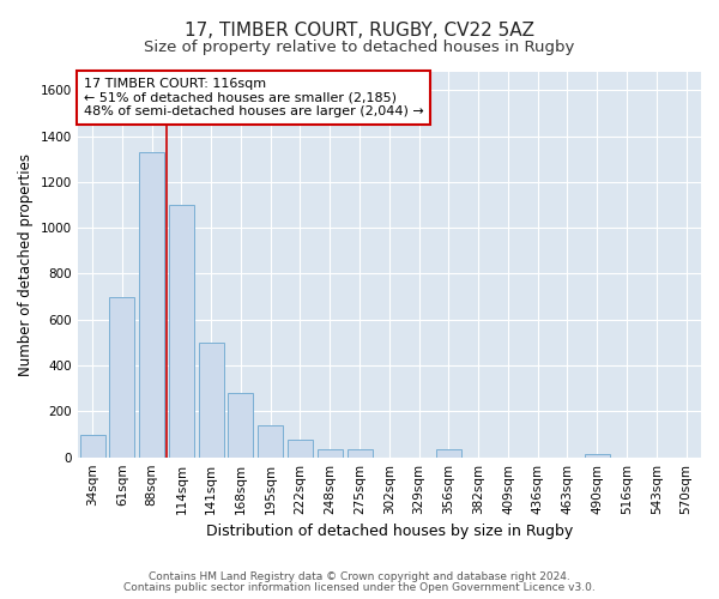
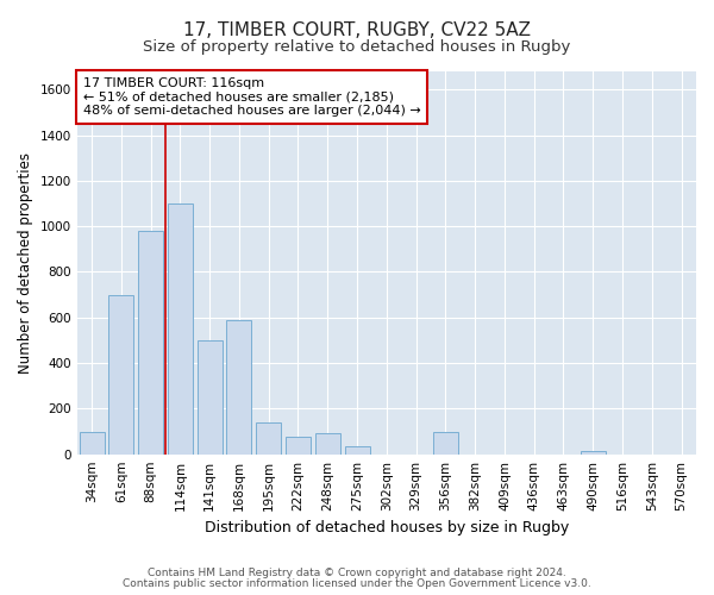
88sqm: 1330 -> 980
168sqm: 280 -> 590
248sqm: 40 -> 90
356sqm: 40 -> 100
